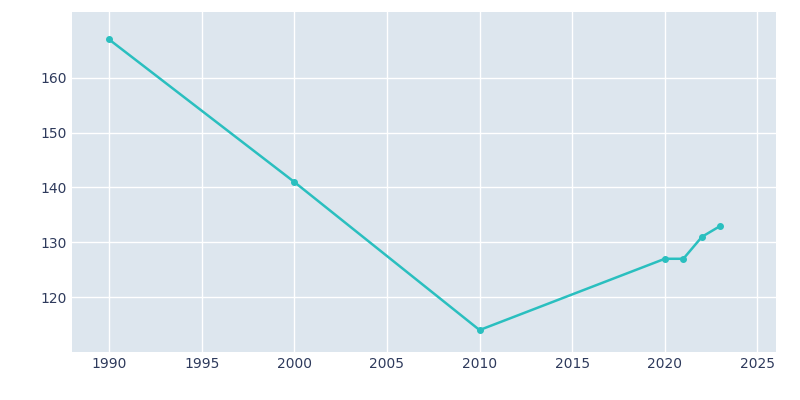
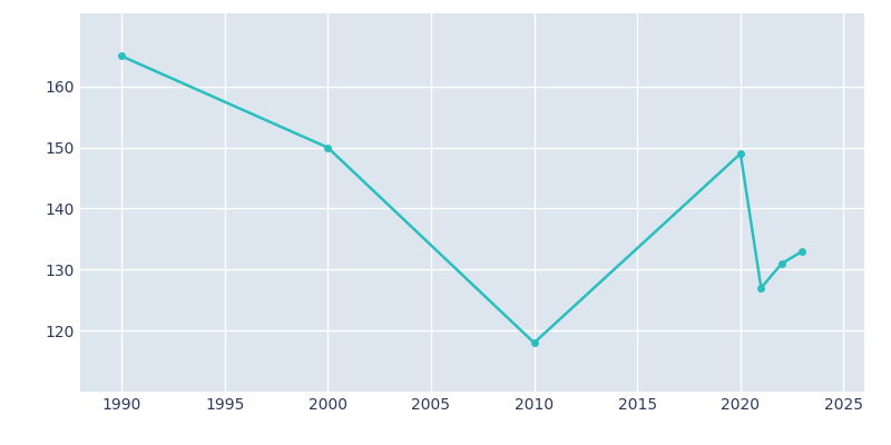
1990: 167 -> 165
2000: 141 -> 150
2010: 114 -> 118
2020: 127 -> 149
